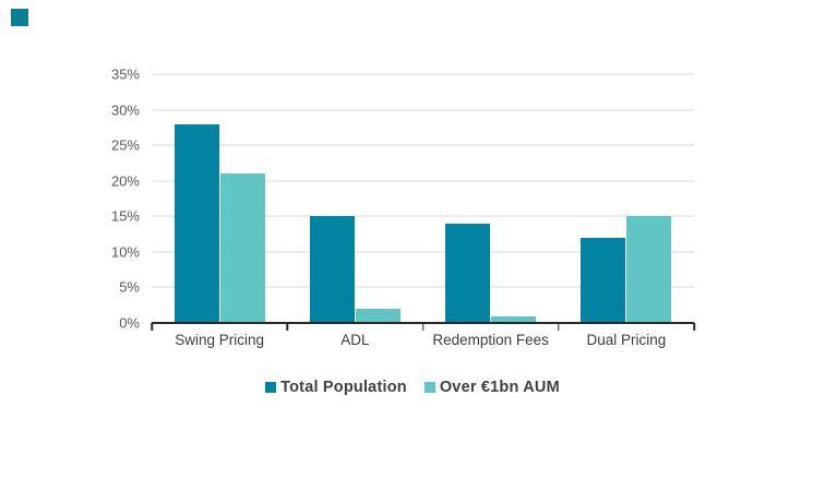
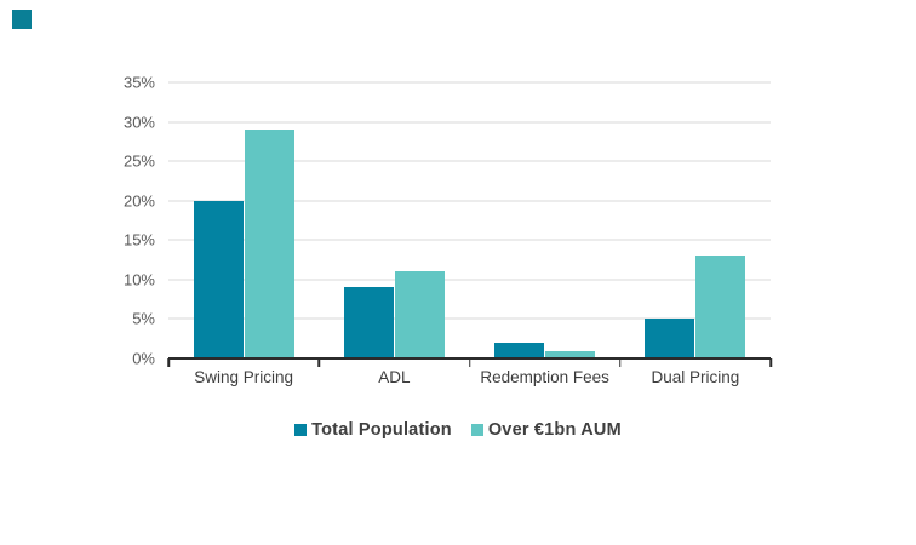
Total Population/Swing Pricing: 28% -> 20%
Over €1bn AUM/Swing Pricing: 21% -> 29%
Total Population/ADL: 15% -> 9%
Over €1bn AUM/ADL: 2% -> 11%
Total Population/Redemption Fees: 14% -> 2%
Total Population/Dual Pricing: 12% -> 5%
Over €1bn AUM/Dual Pricing: 15% -> 13%
